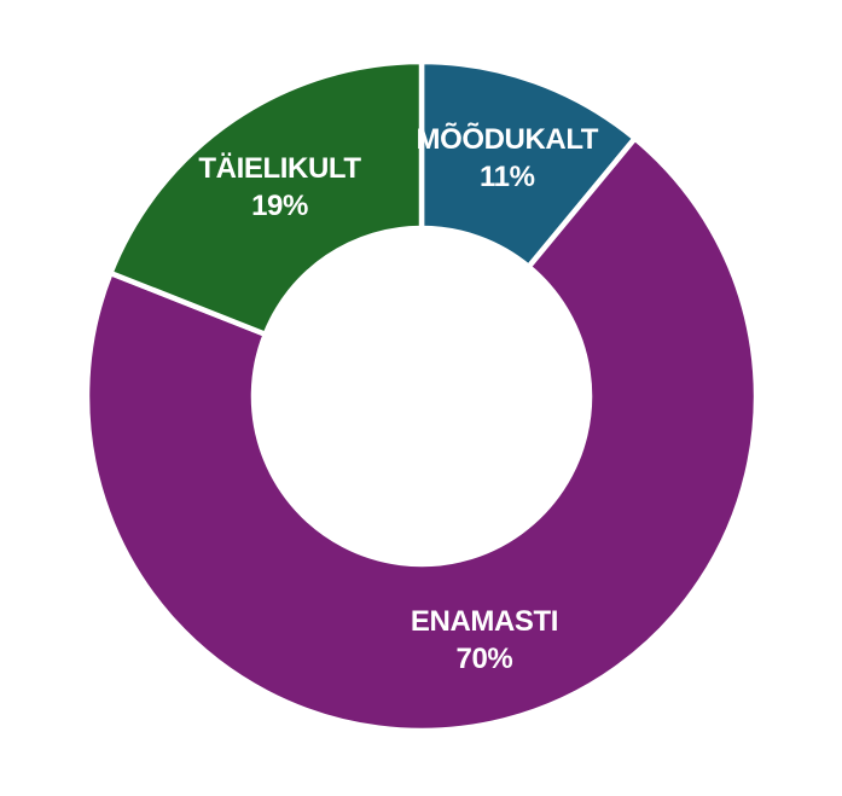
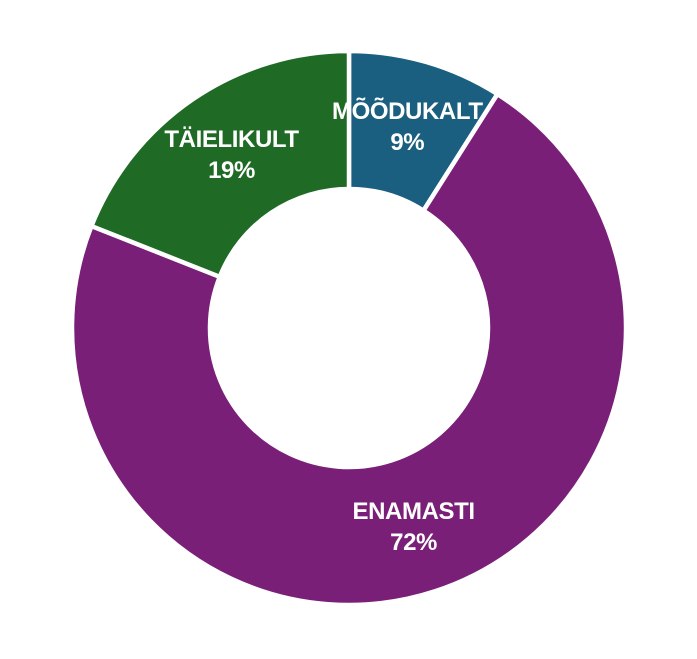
MÕÕDUKALT: 11% -> 9%
ENAMASTI: 70% -> 72%
